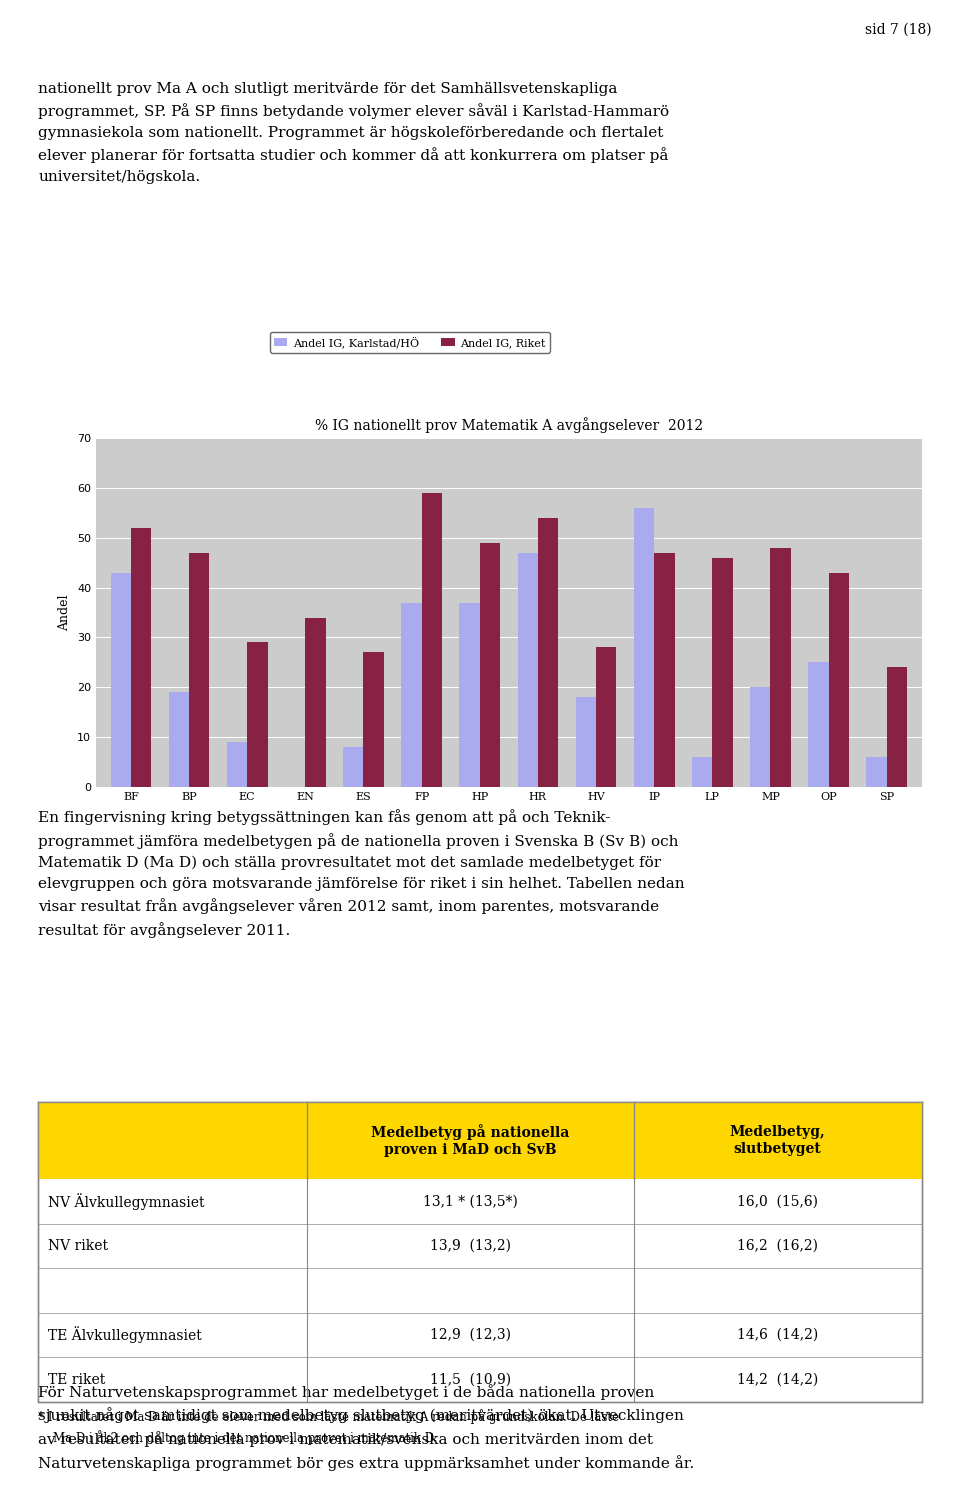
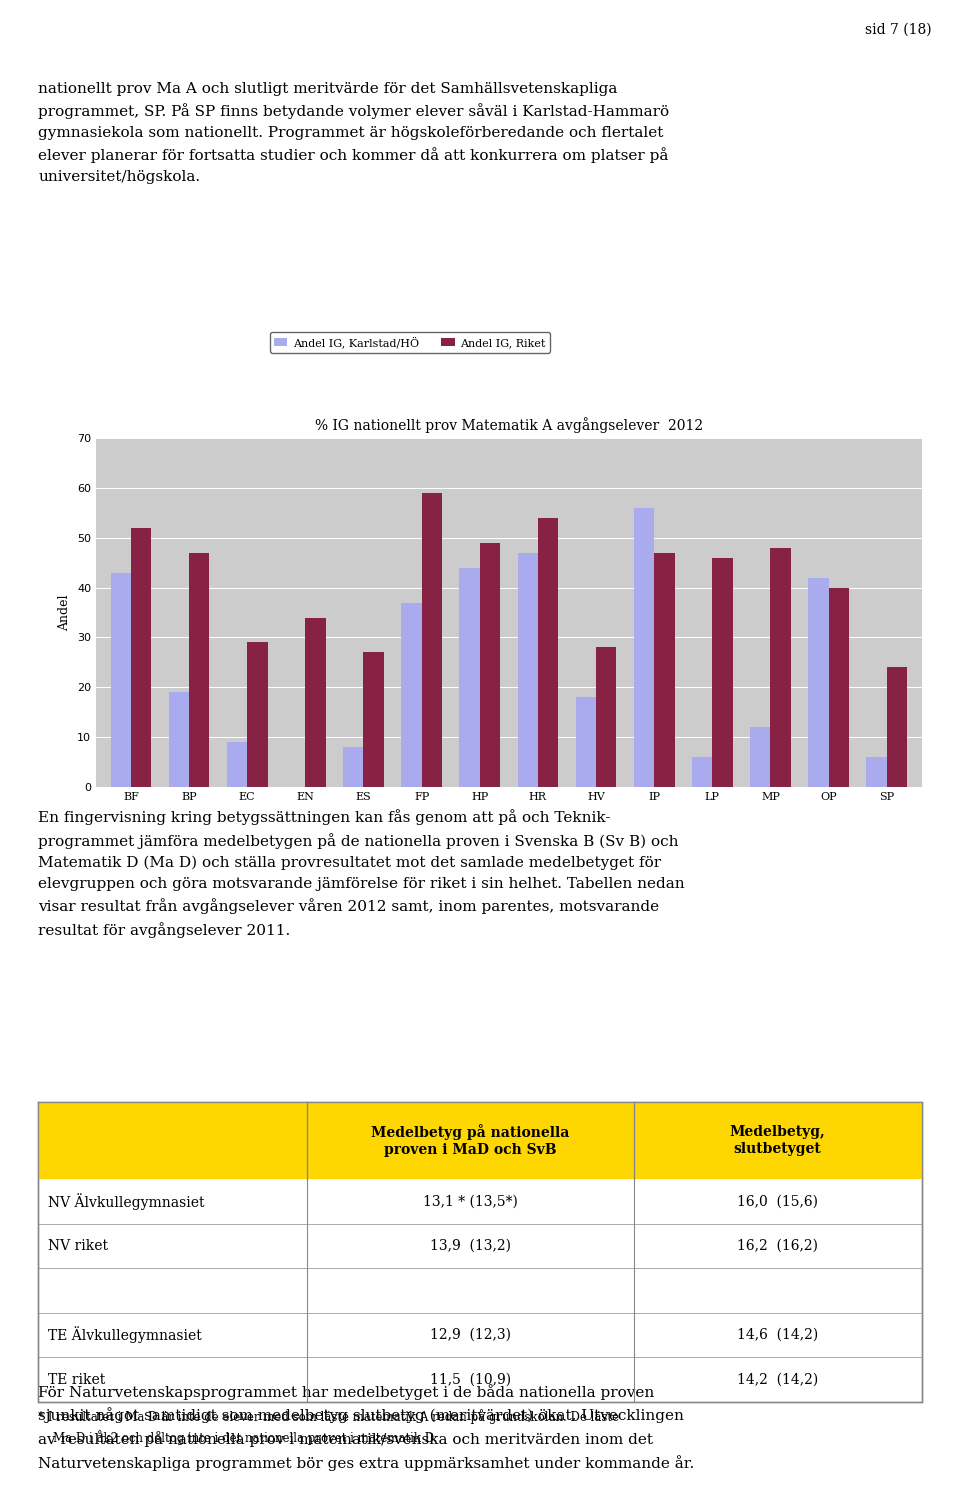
Andel IG, Karlstad/HÖ/HP: 37 -> 44
Andel IG, Karlstad/HÖ/MP: 20 -> 12
Andel IG, Karlstad/HÖ/OP: 25 -> 42
Andel IG, Riket/OP: 43 -> 40
